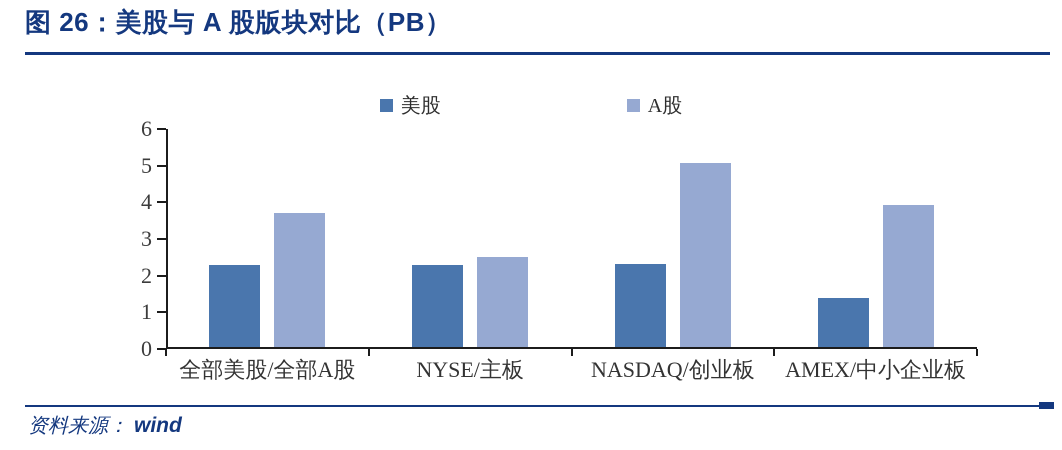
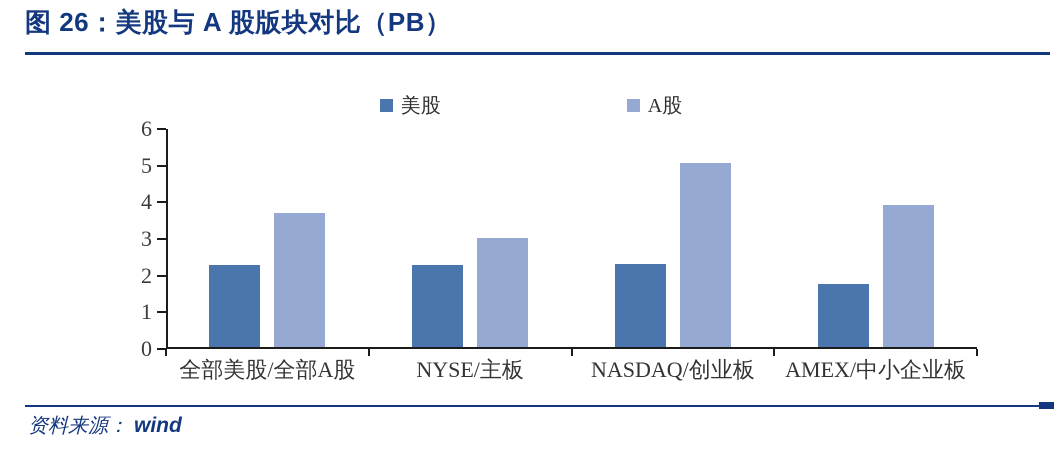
A股/NYSE/主板: 2.5 -> 3.0
美股/AMEX/中小企业板: 1.4 -> 1.8
